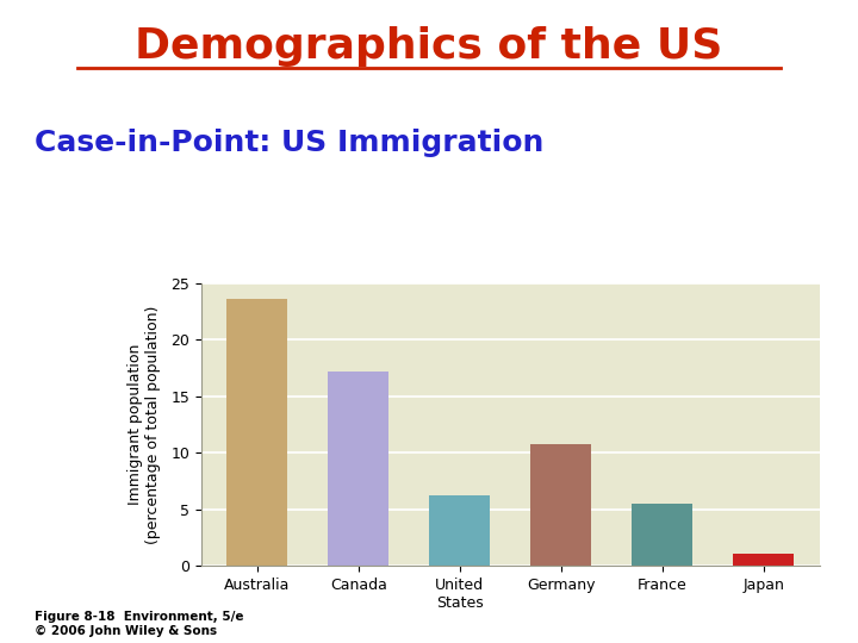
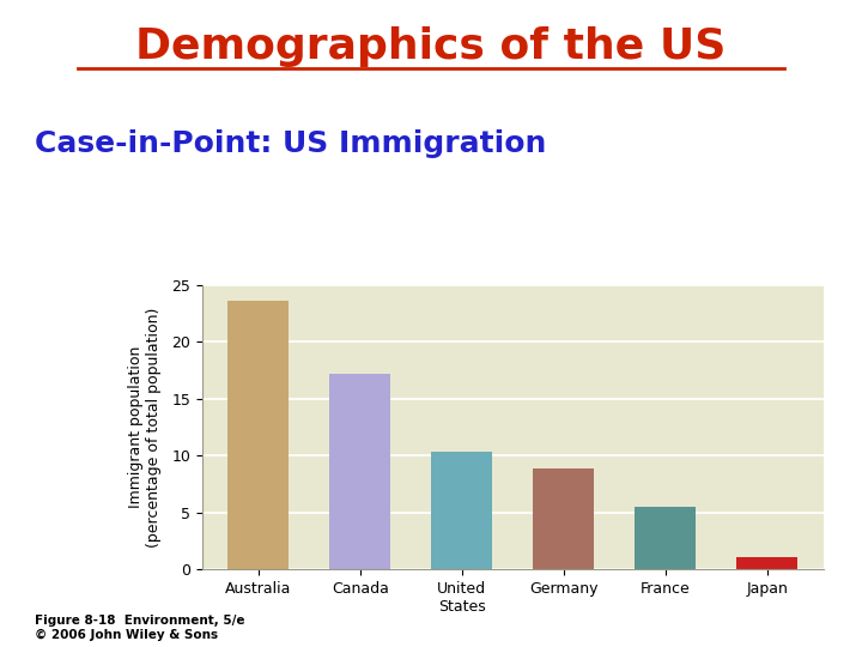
United States: 6.2 -> 10.3
Germany: 10.8 -> 8.9
